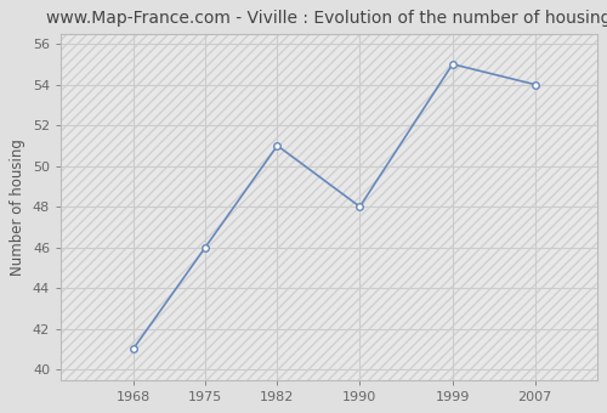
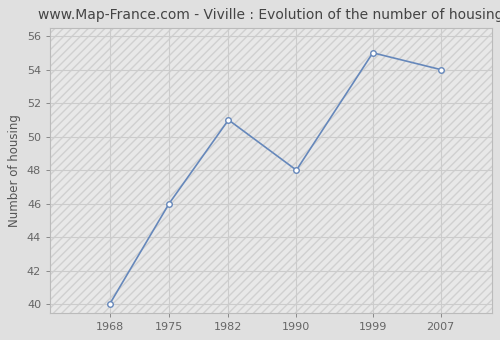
1968: 41 -> 40
